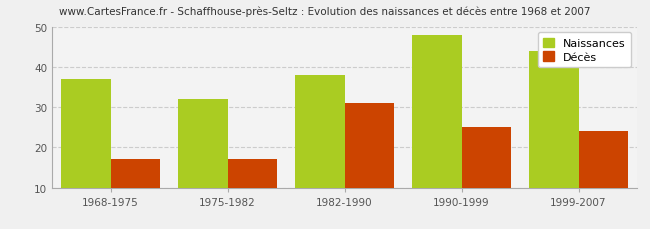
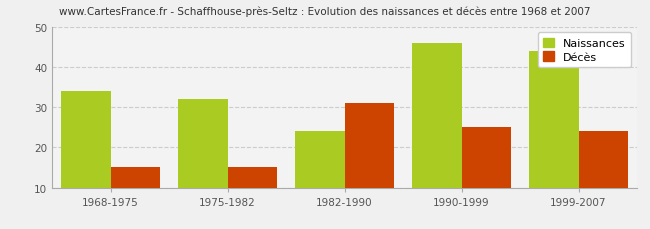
Naissances/1968-1975: 37 -> 34
Décès/1968-1975: 17 -> 15
Décès/1975-1982: 17 -> 15
Naissances/1982-1990: 38 -> 24
Naissances/1990-1999: 48 -> 46
